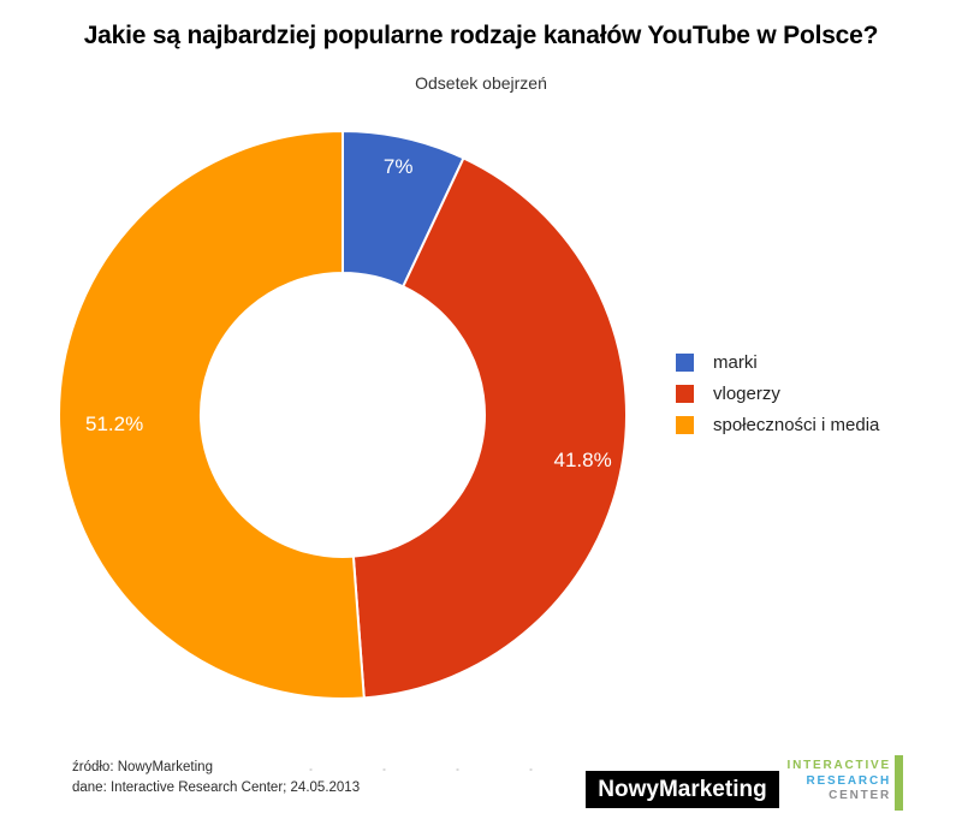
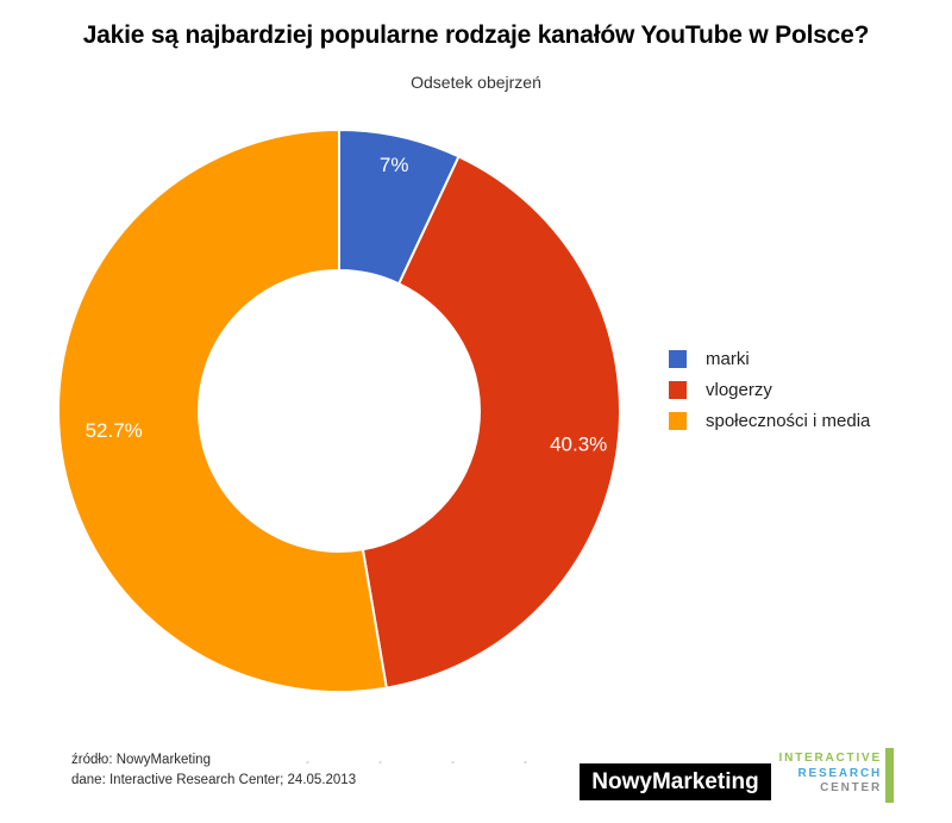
vlogerzy: 41.8% -> 40.3%
społeczności i media: 51.2% -> 52.7%
